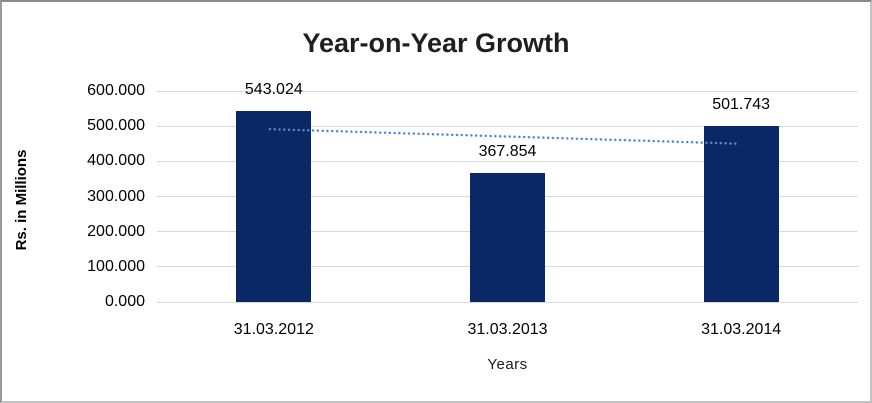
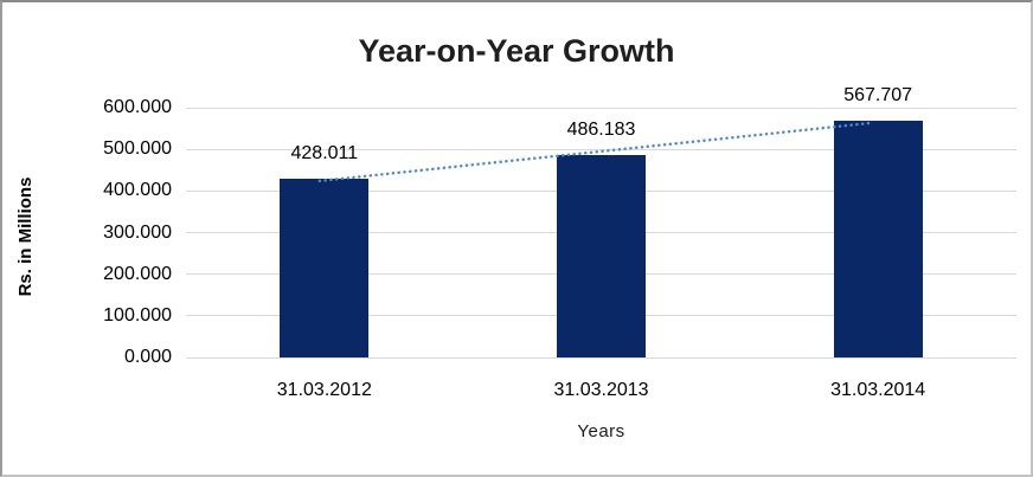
31.03.2012: 543.024 -> 428.011
31.03.2013: 367.854 -> 486.183
31.03.2014: 501.743 -> 567.707
